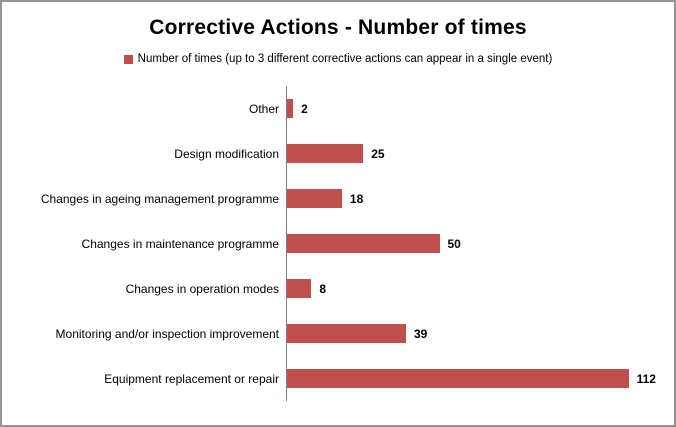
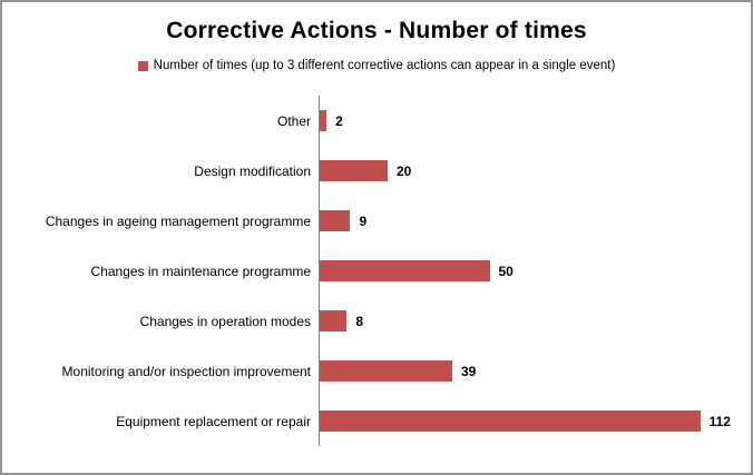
Design modification: 25 -> 20
Changes in ageing management programme: 18 -> 9
